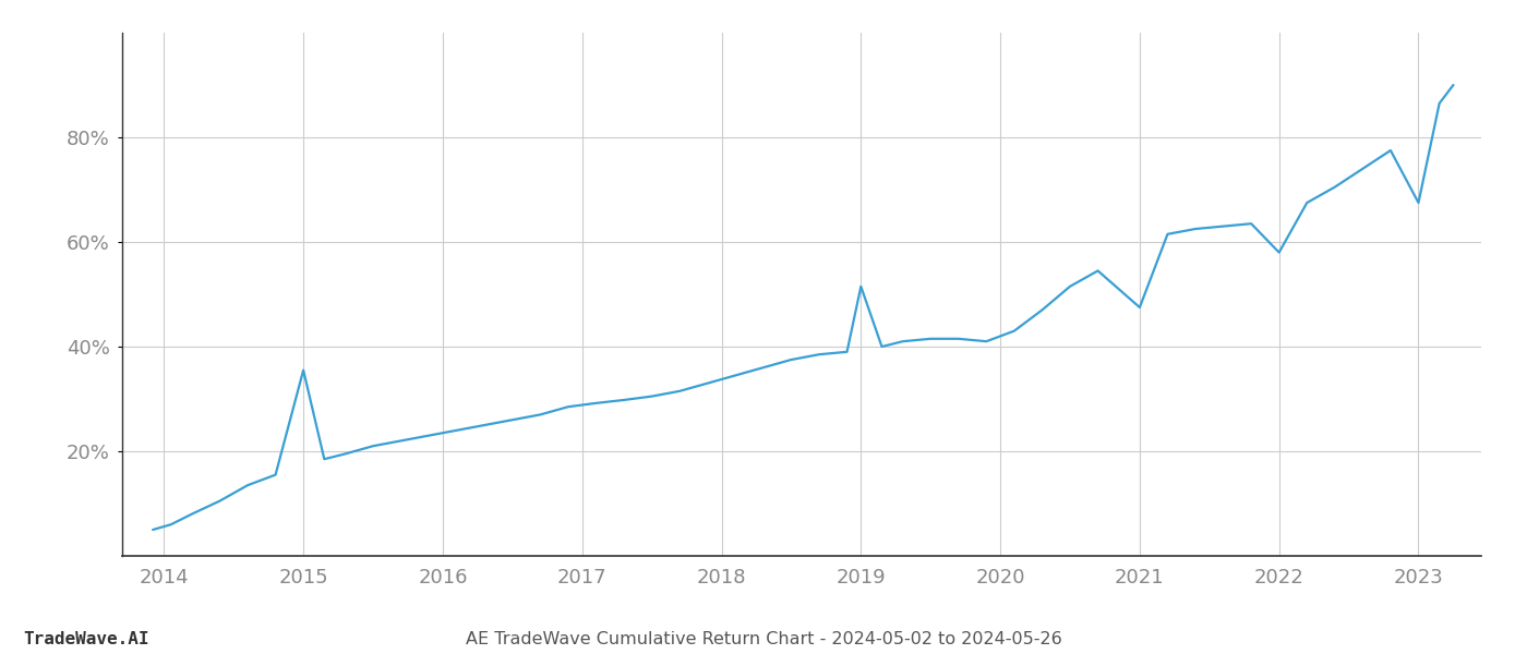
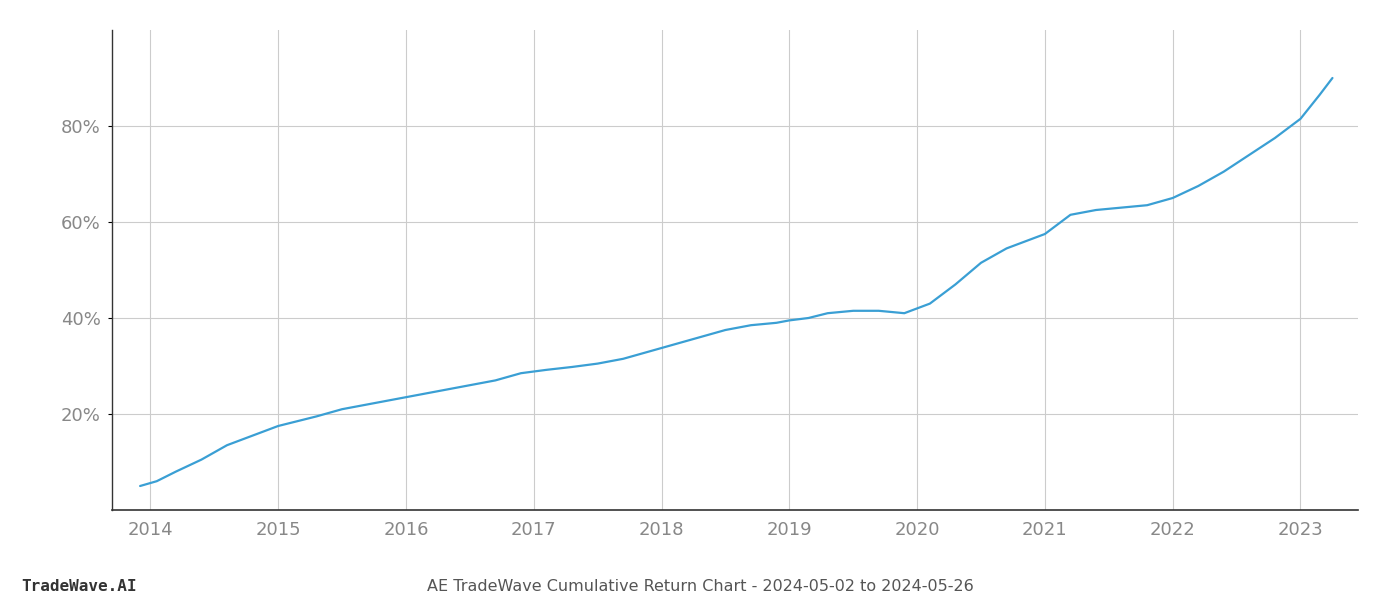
2015: 35.5% -> 17.5%
2019: 51.5% -> 39.5%
2021: 47.5% -> 57.5%
2022: 58.0% -> 65.0%
2023: 67.5% -> 81.5%
